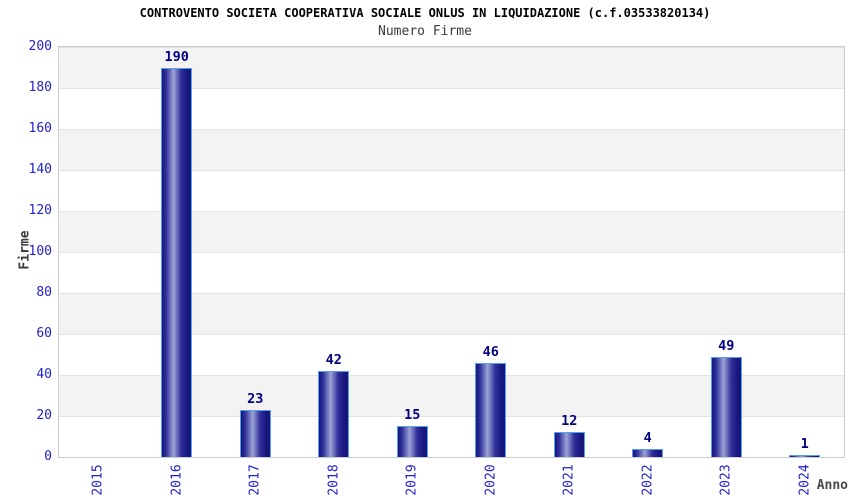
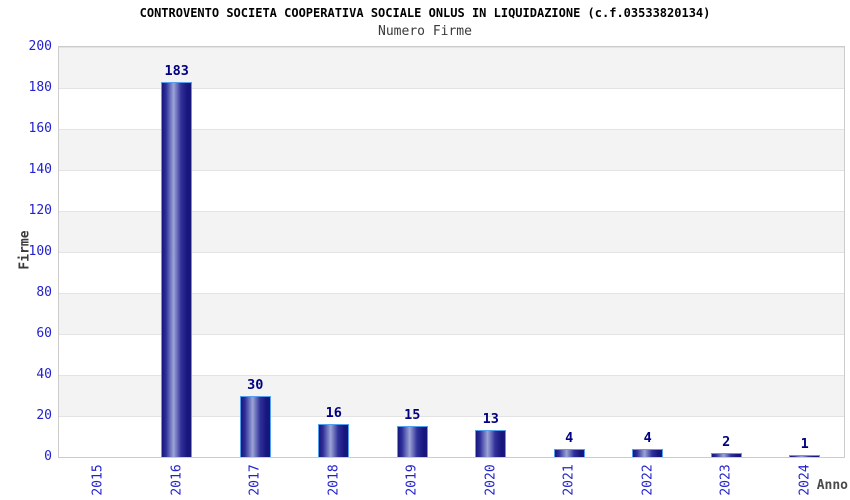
2016: 190 -> 183
2017: 23 -> 30
2018: 42 -> 16
2020: 46 -> 13
2021: 12 -> 4
2023: 49 -> 2
